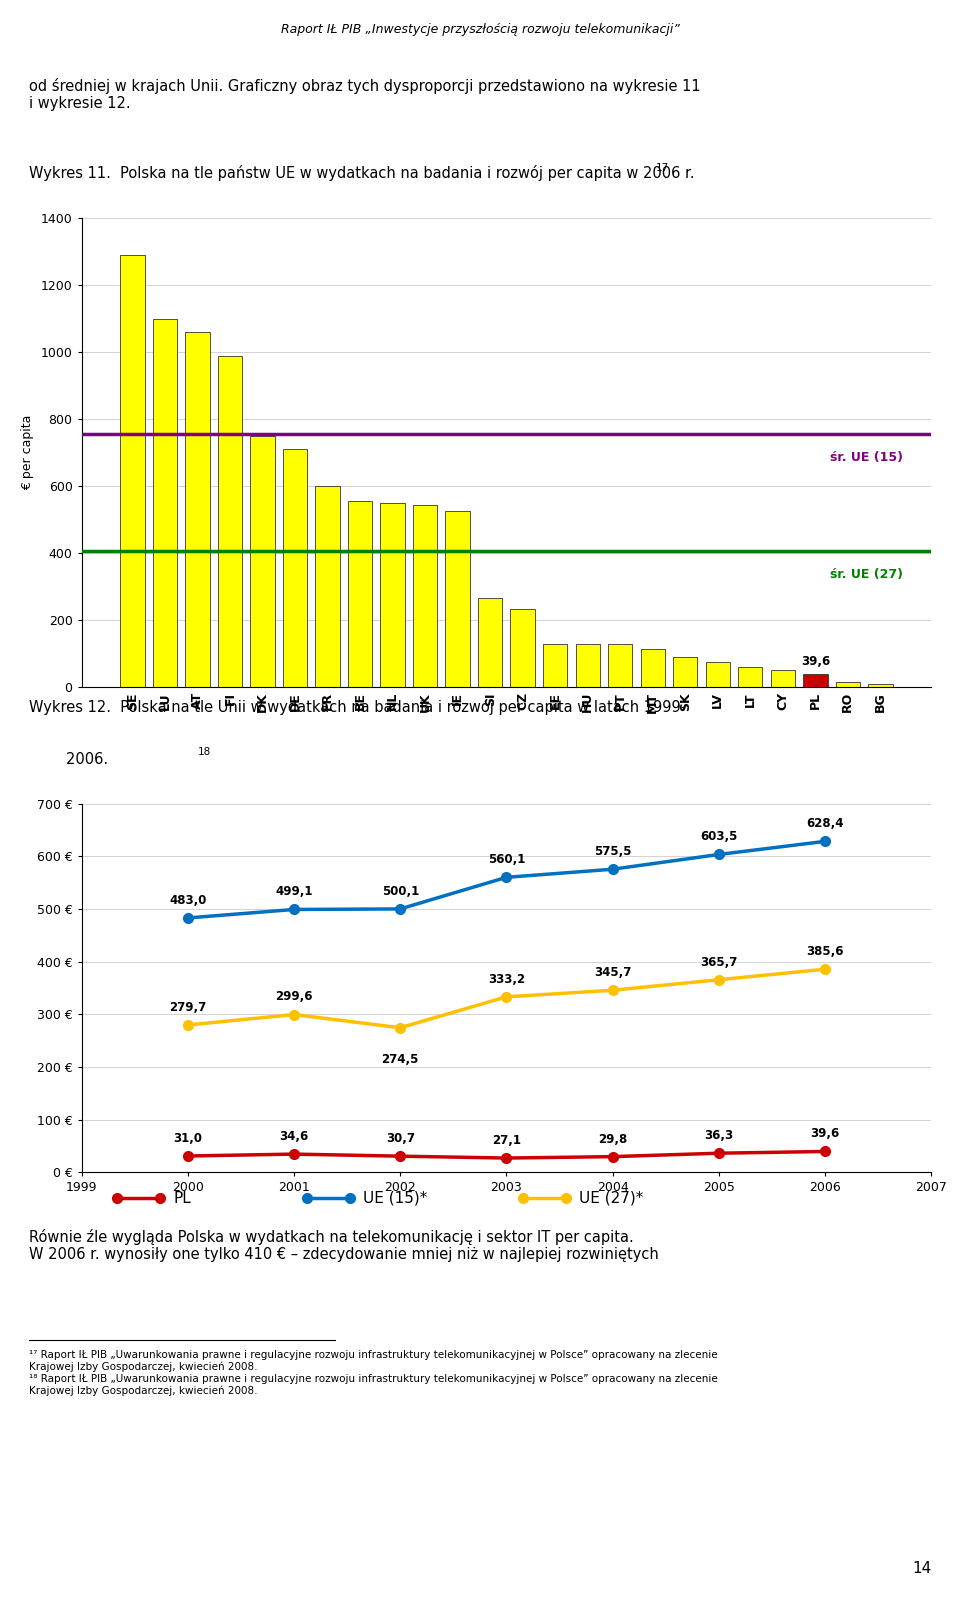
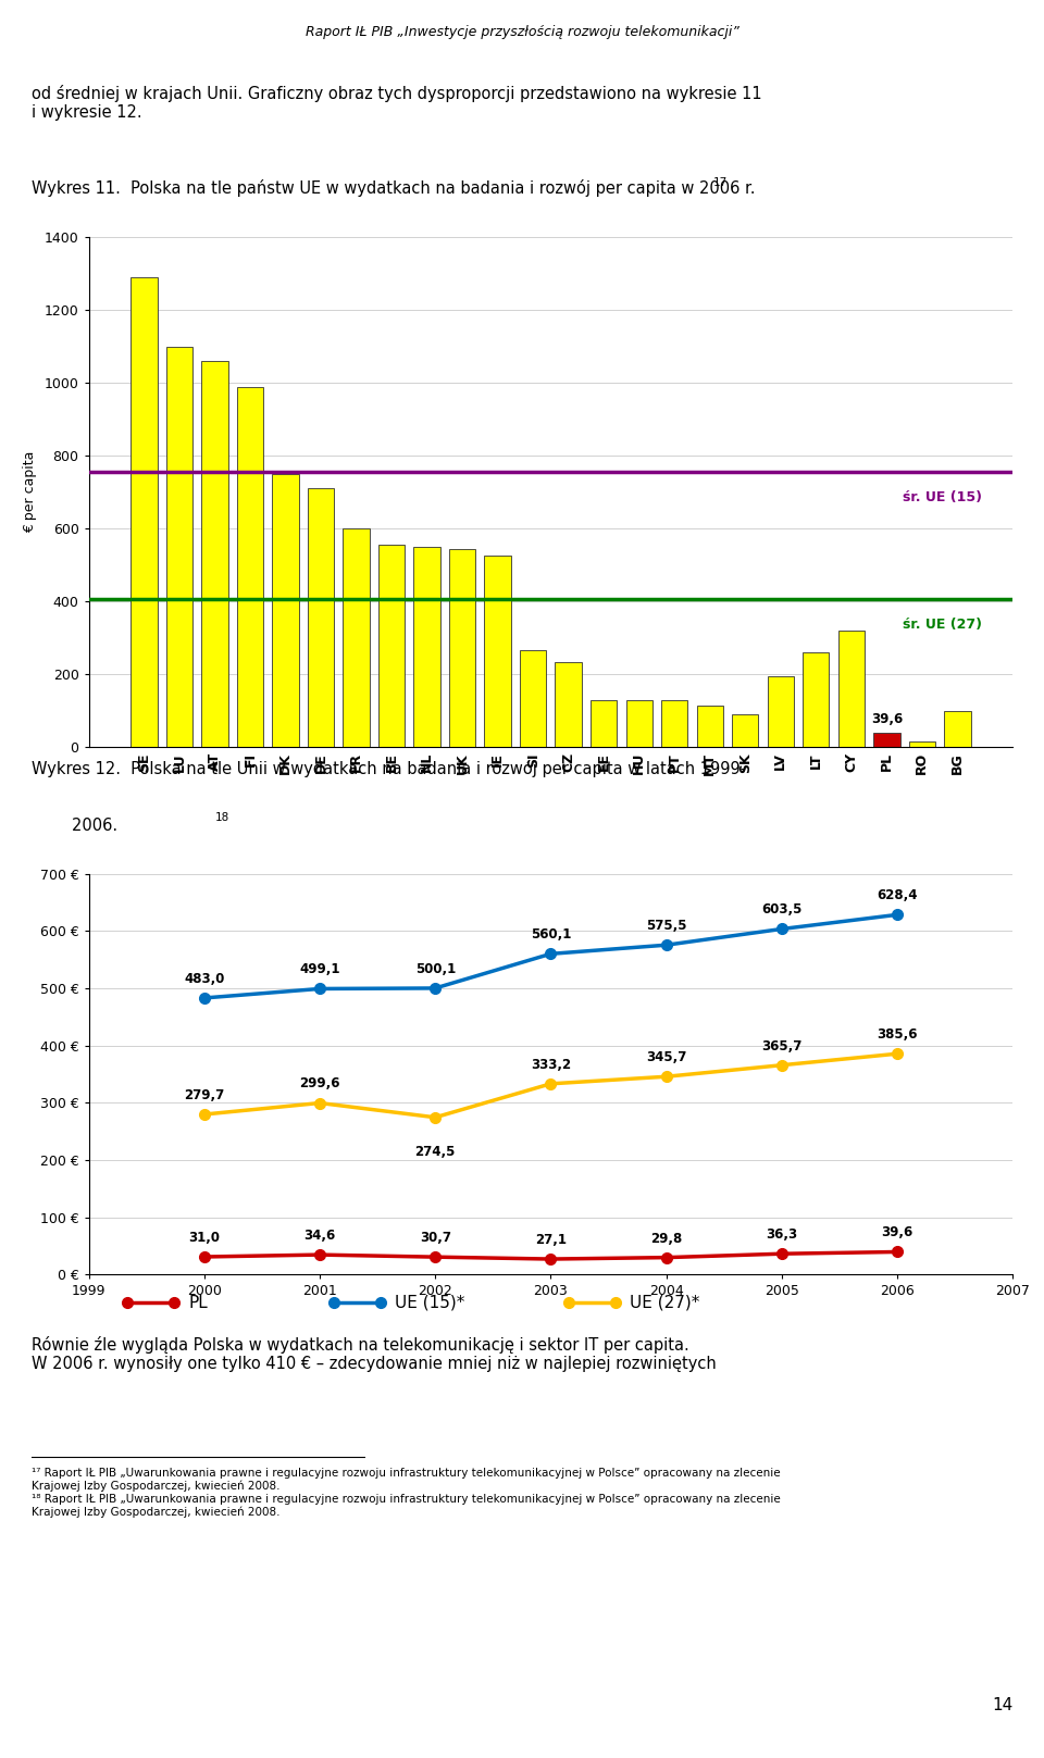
LV: 75 -> 195
LT: 60 -> 260
CY: 50 -> 320
BG: 10 -> 100
